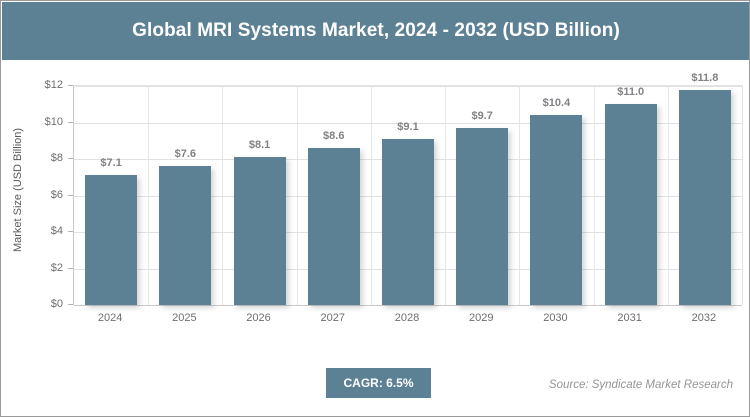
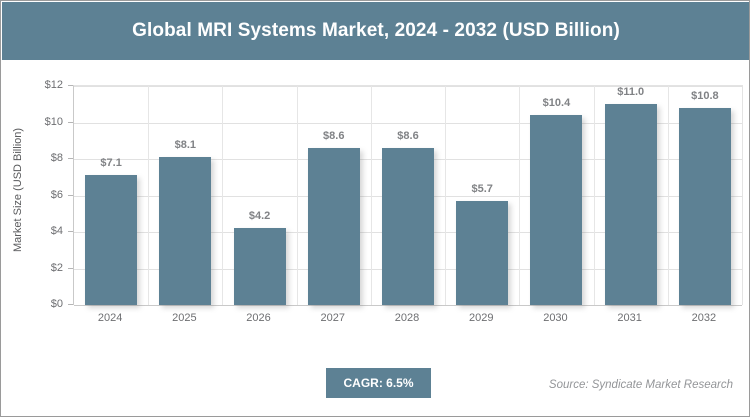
2025: $7.6 -> $8.1
2026: $8.1 -> $4.2
2028: $9.1 -> $8.6
2029: $9.7 -> $5.7
2032: $11.8 -> $10.8
